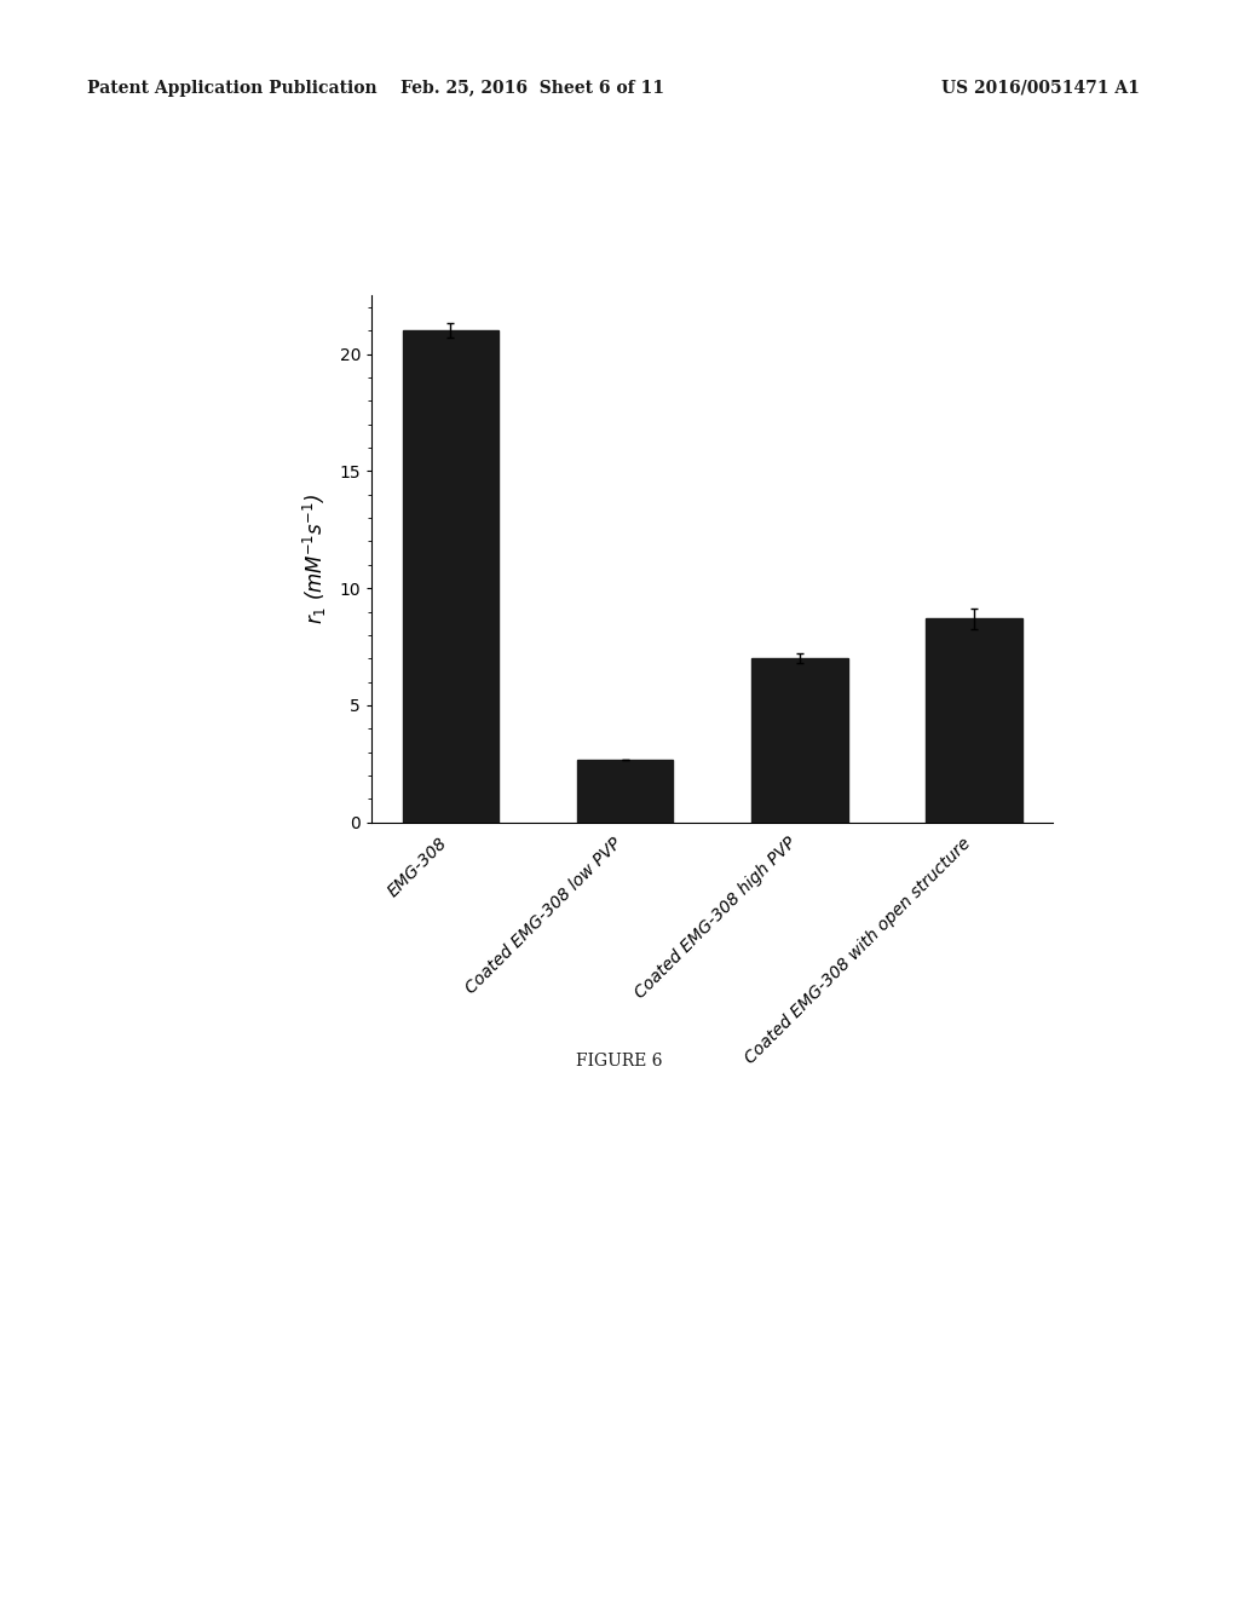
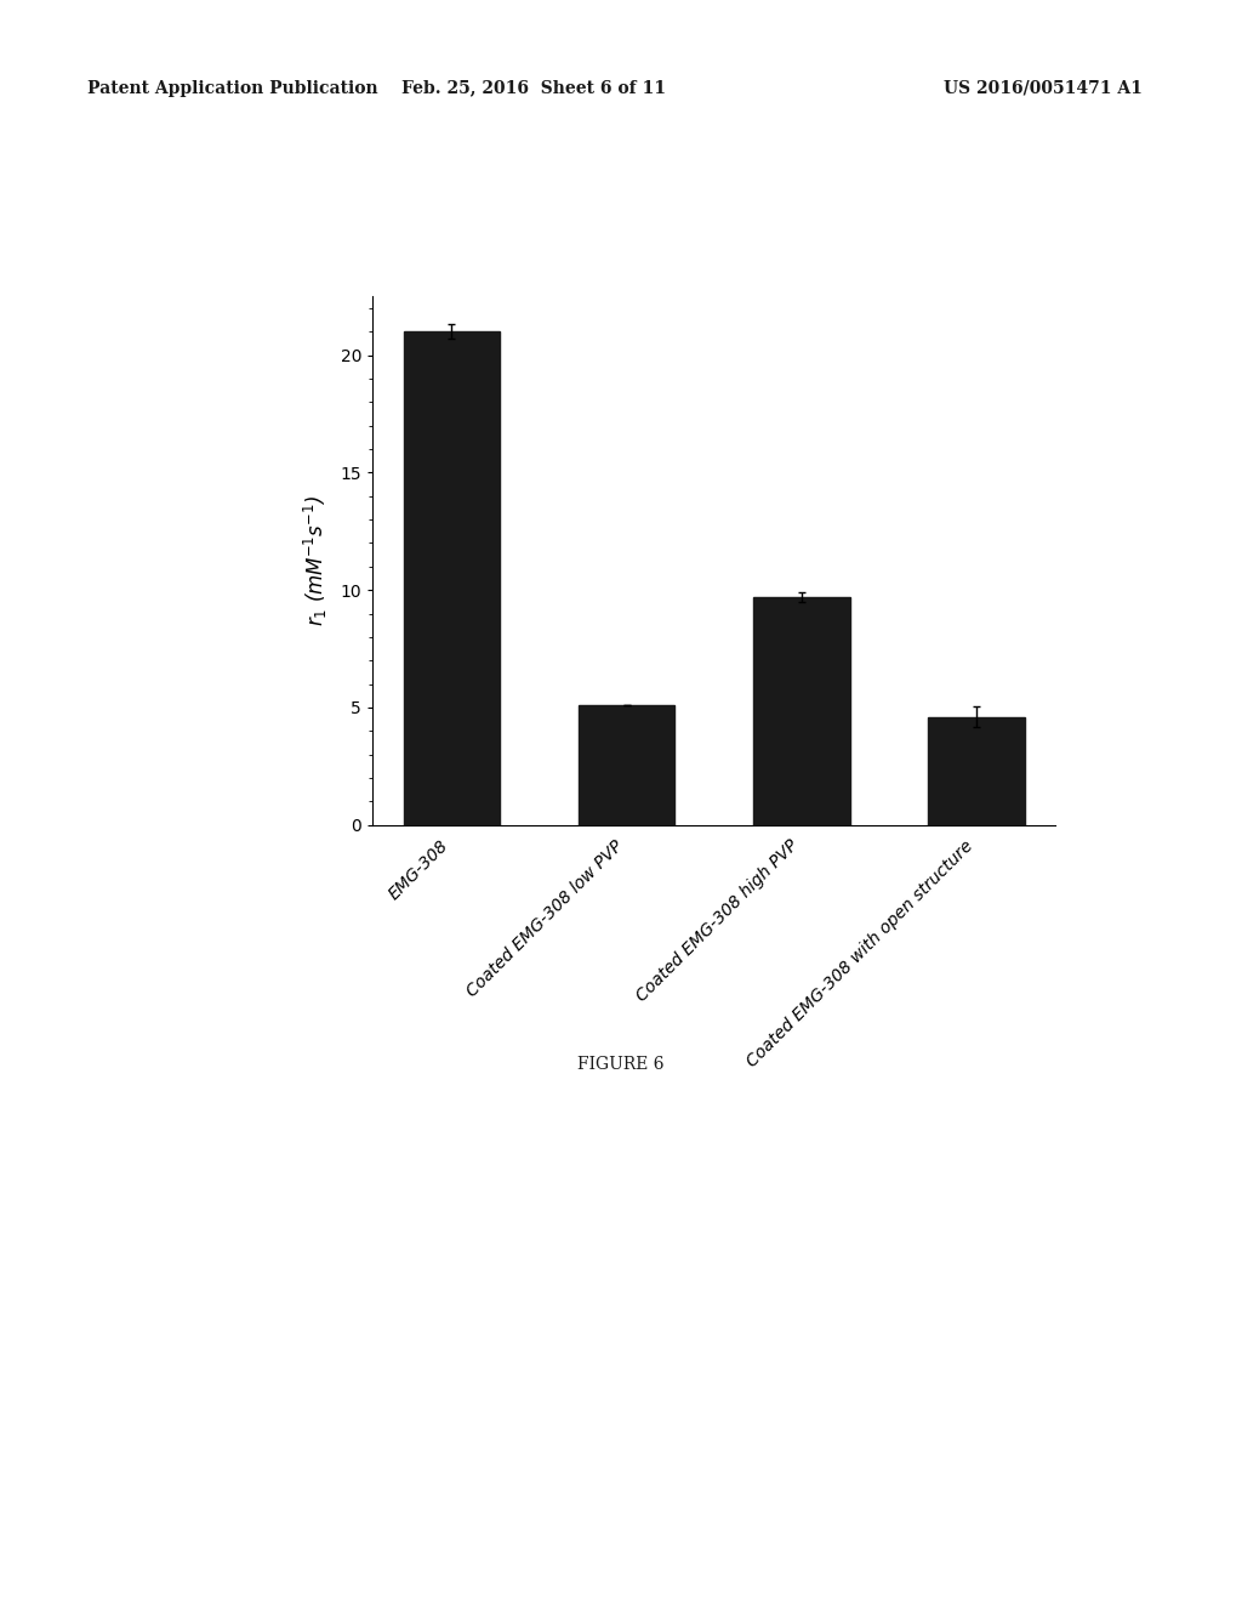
Coated EMG-308 low PVP: 2.7 -> 5.1
Coated EMG-308 high PVP: 7.0 -> 9.7
Coated EMG-308 with open structure: 8.7 -> 4.6
